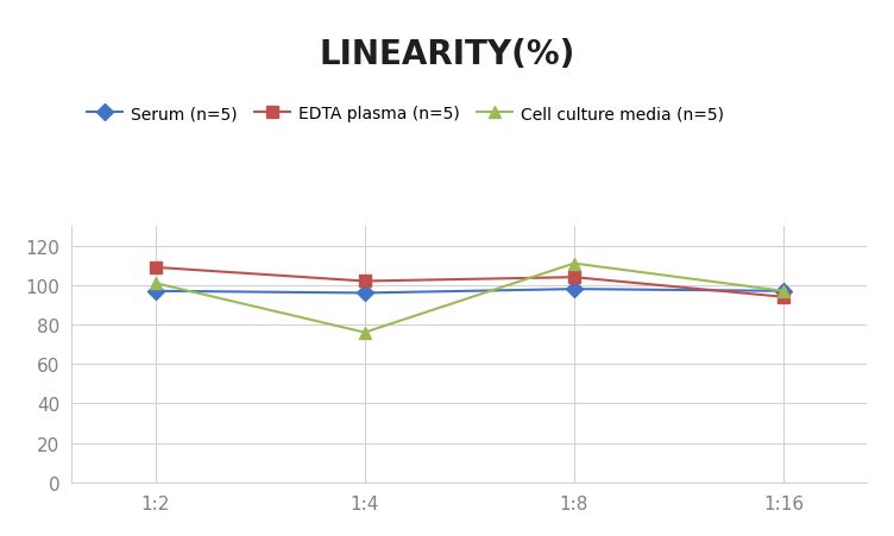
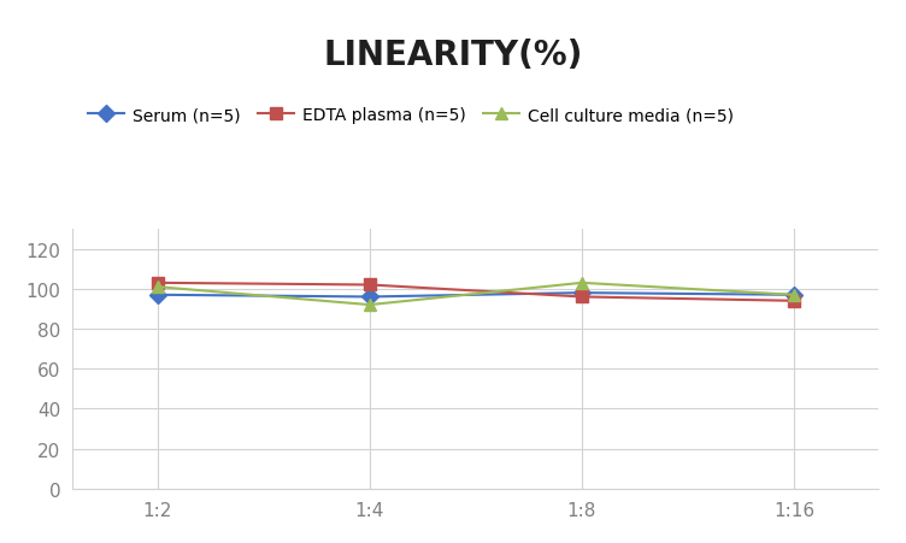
EDTA plasma (n=5)/1:2: 109 -> 103
Cell culture media (n=5)/1:4: 76 -> 92
EDTA plasma (n=5)/1:8: 104 -> 96
Cell culture media (n=5)/1:8: 111 -> 103
